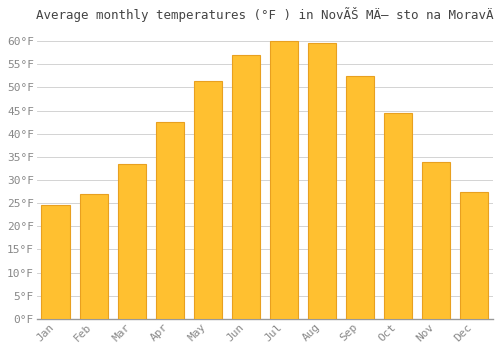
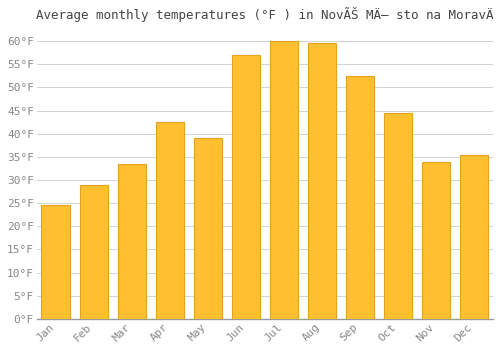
Feb: 27.0°F -> 29.0°F
May: 51.5°F -> 39.0°F
Dec: 27.5°F -> 35.5°F
